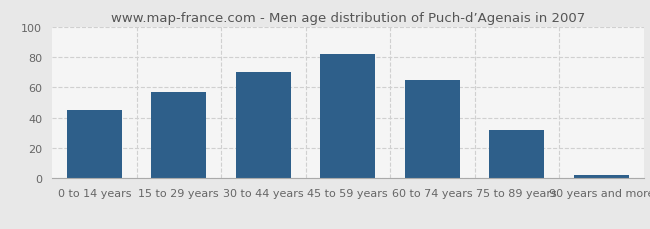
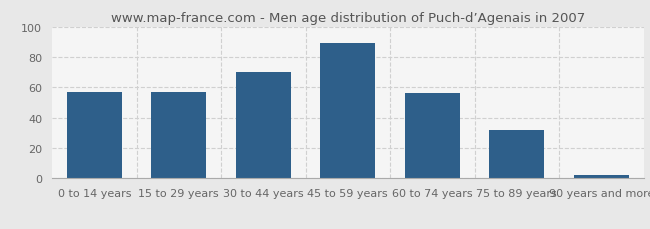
0 to 14 years: 45 -> 57
45 to 59 years: 82 -> 89
60 to 74 years: 65 -> 56
